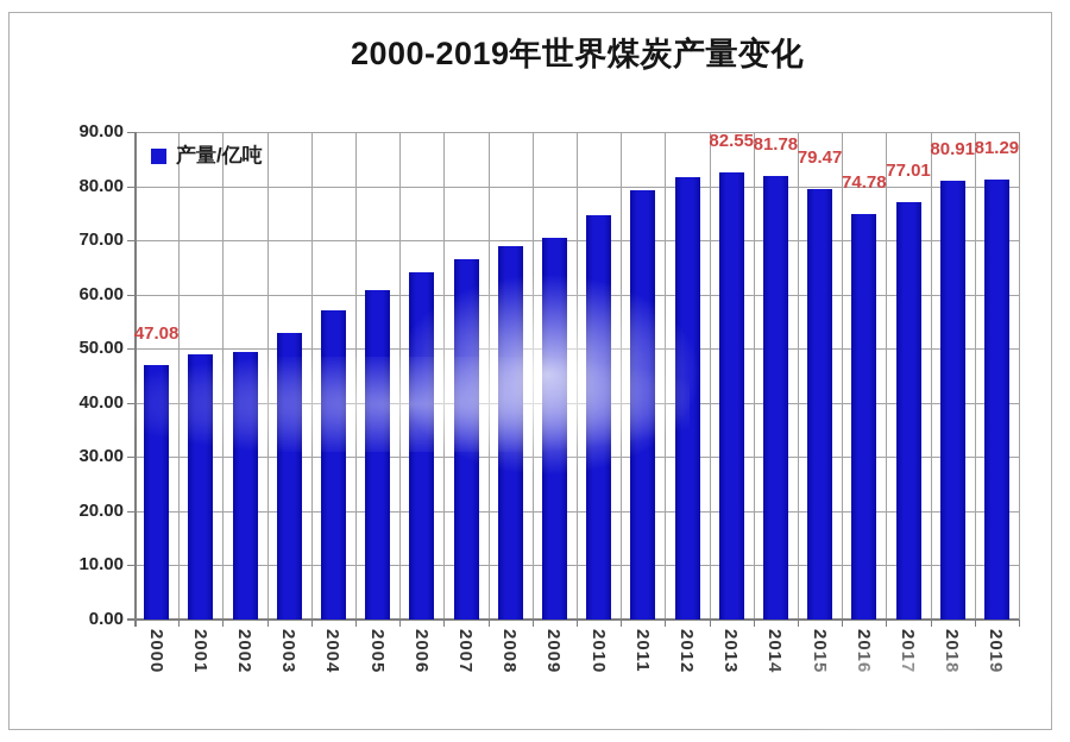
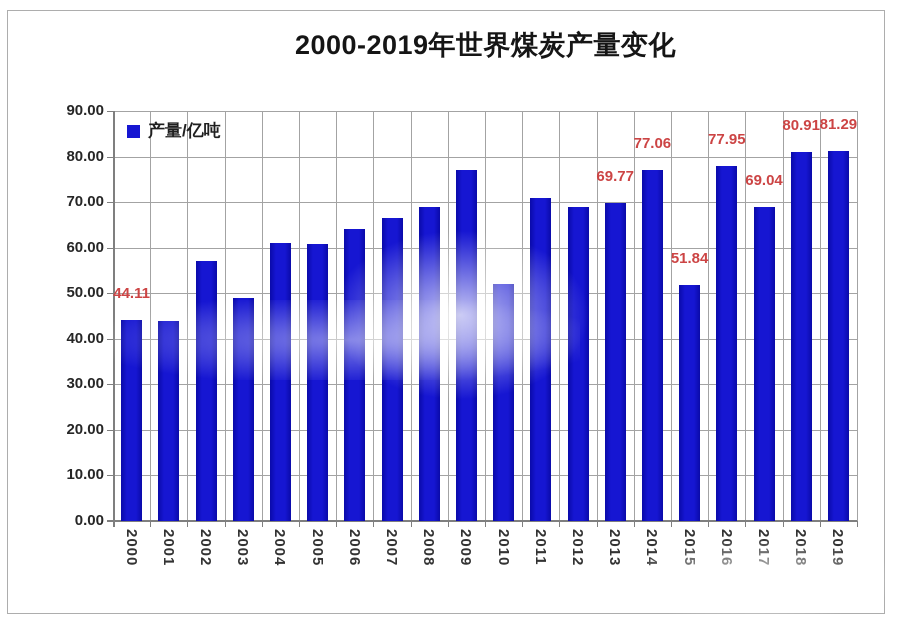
2000: 47.08 -> 44.11
2001: 49 -> 44
2002: 50 -> 57
2003: 53 -> 49
2004: 57 -> 61
2009: 70 -> 77
2010: 75 -> 52
2011: 79 -> 71
2012: 82 -> 69
2013: 82.55 -> 69.77
2014: 81.78 -> 77.06
2015: 79.47 -> 51.84
2016: 74.78 -> 77.95
2017: 77.01 -> 69.04
